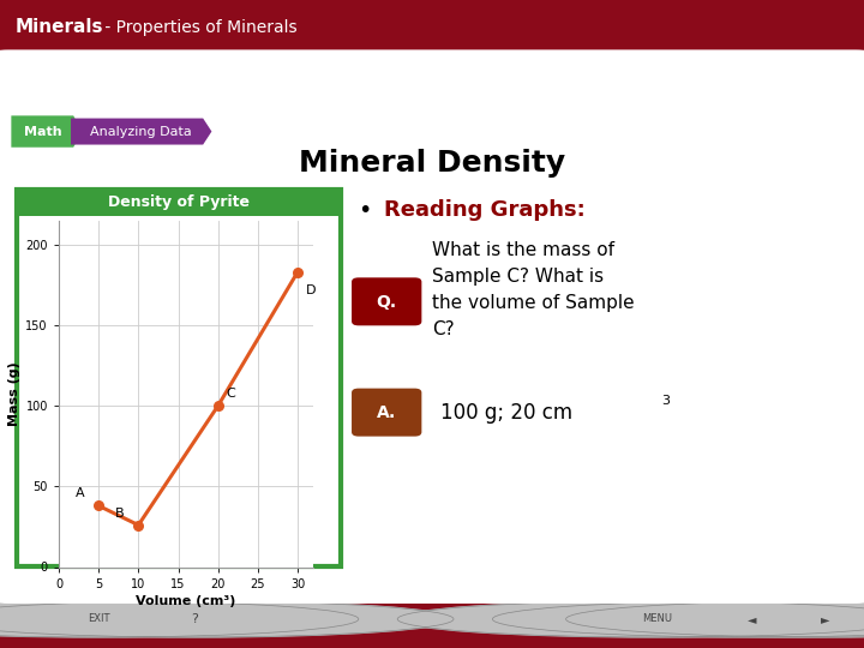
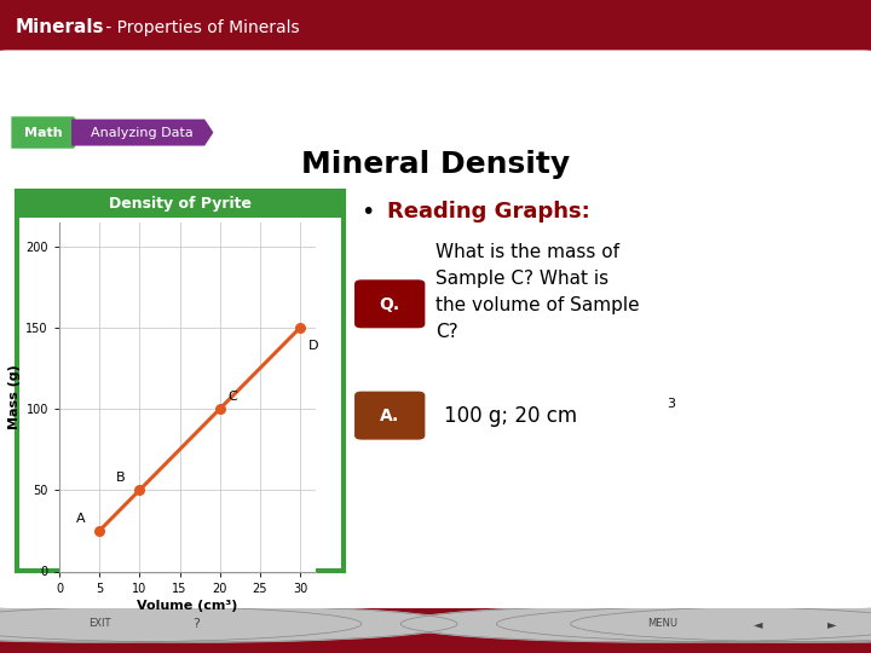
5: 38 -> 25
10: 26 -> 50
30: 183 -> 150
